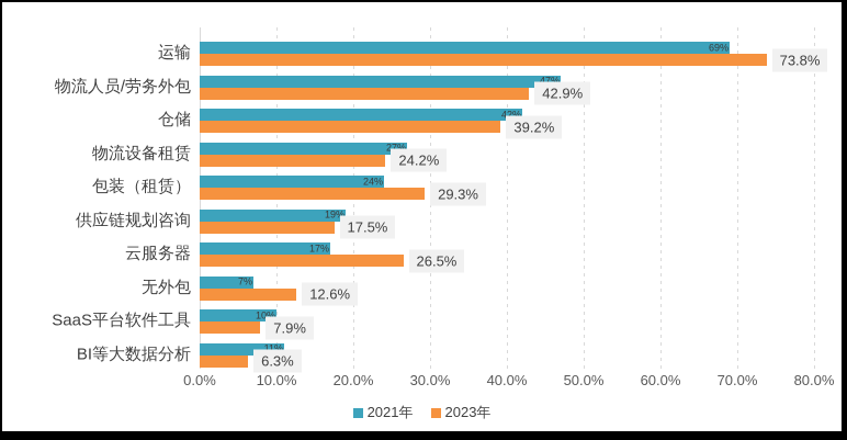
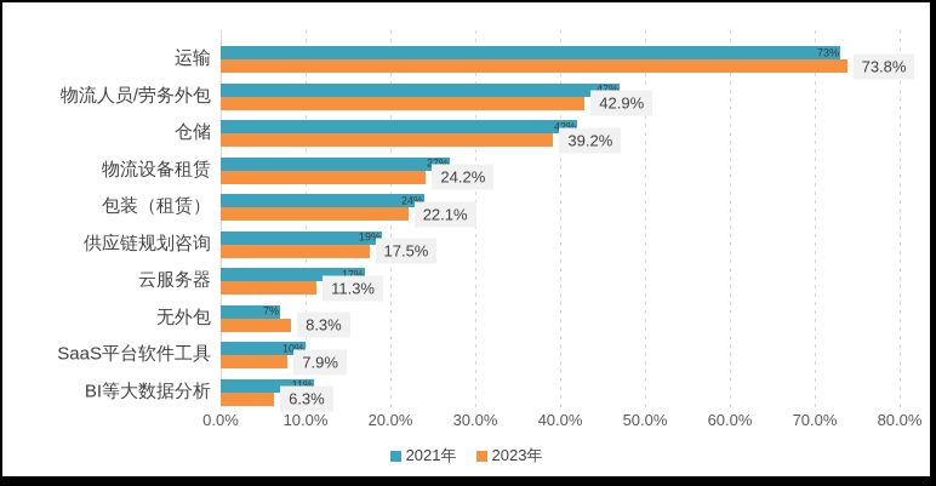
2021年/运输: 69% -> 73%
2023年/包装（租赁）: 29.3% -> 22.1%
2023年/云服务器: 26.5% -> 11.3%
2023年/无外包: 12.6% -> 8.3%
